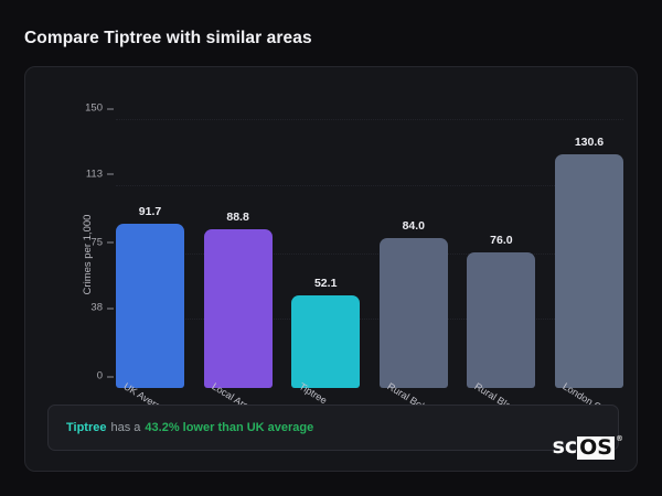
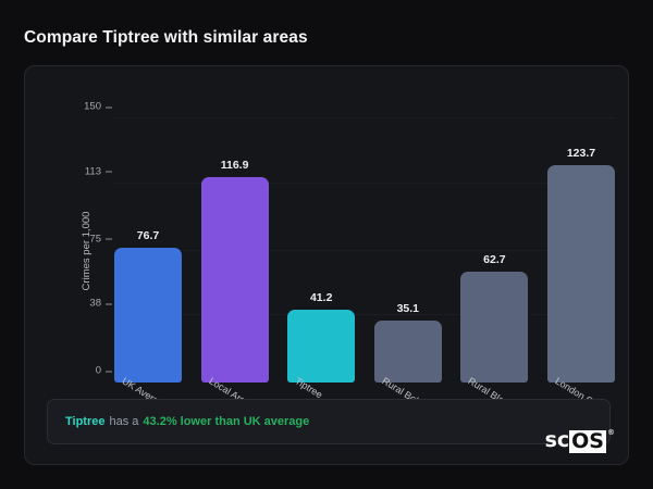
UK Average: 91.7 -> 76.7
Local Area: 88.8 -> 116.9
Tiptree: 52.1 -> 41.2
Rural Bols...: 84.0 -> 35.1
Rural Blac...: 76.0 -> 62.7
London Col...: 130.6 -> 123.7
